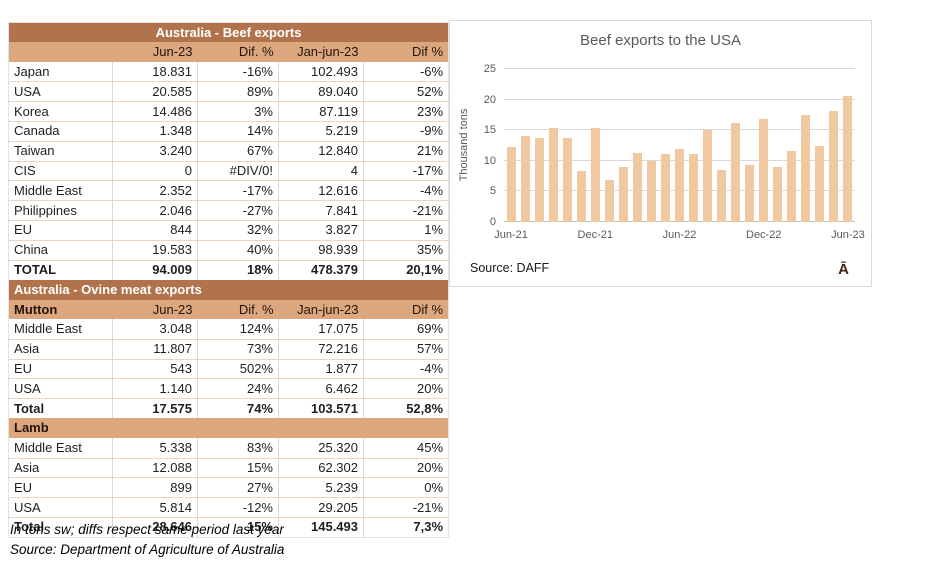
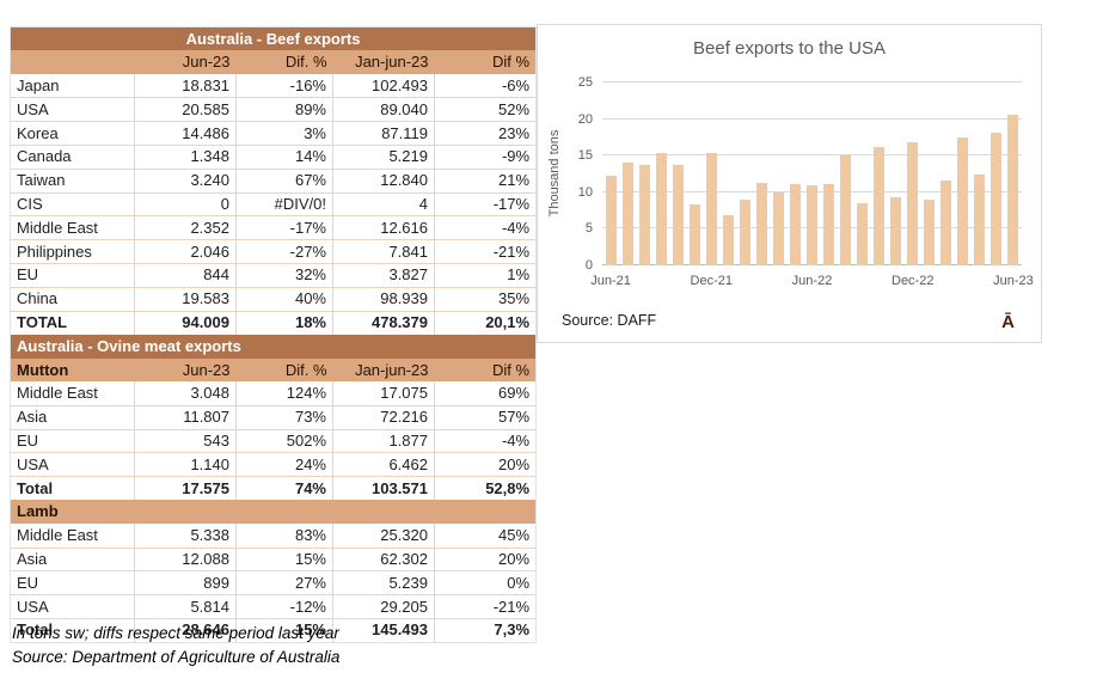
Jun-22: 12 -> 11
